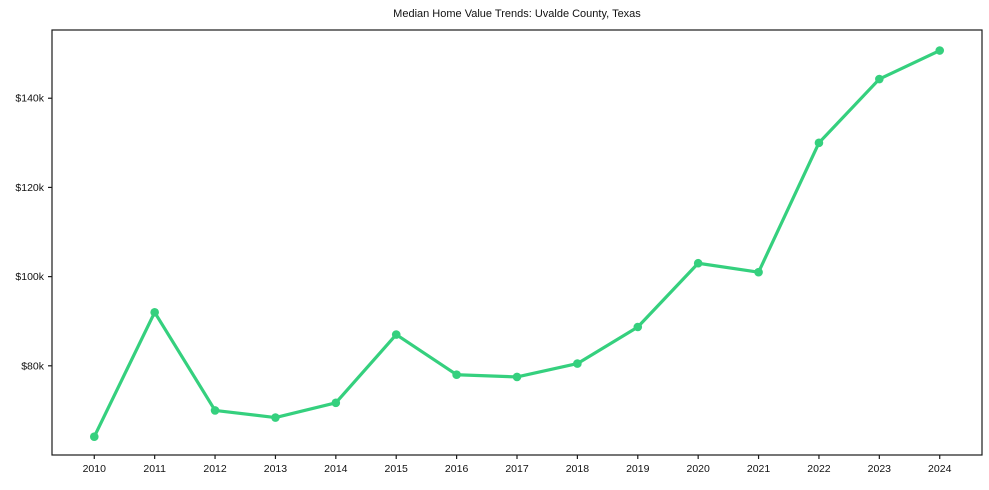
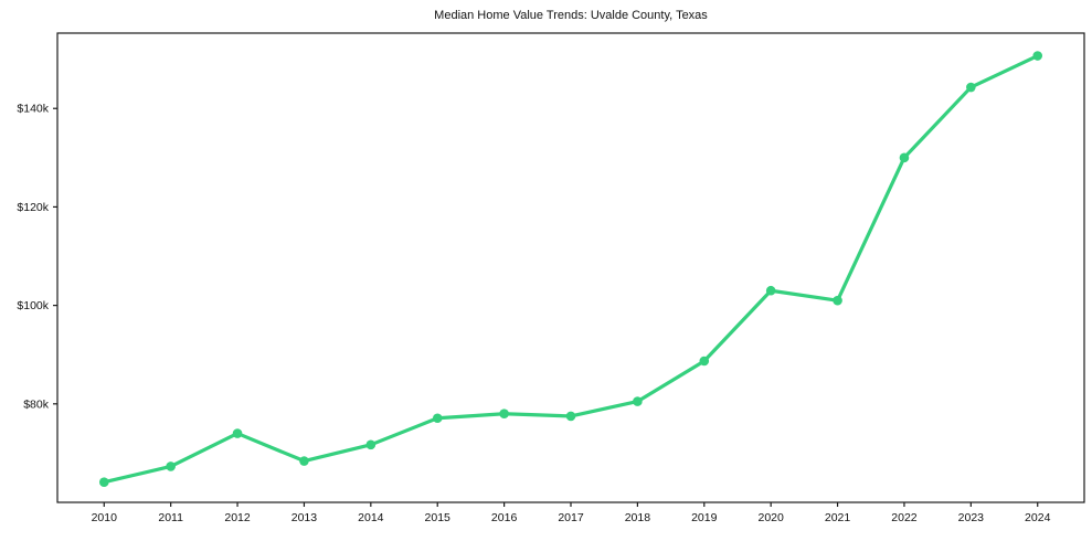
2011: $92k -> $67k
2012: $70k -> $74k
2015: $87k -> $77k
